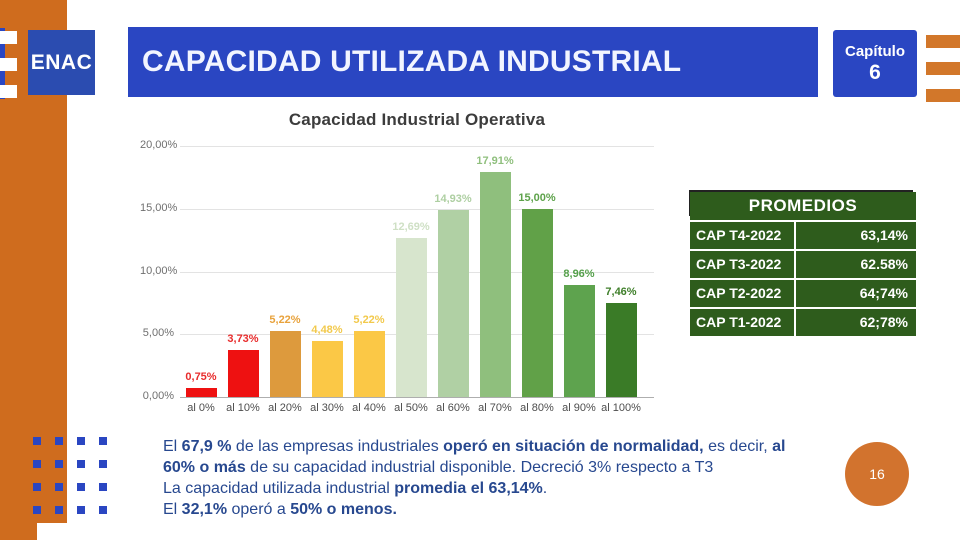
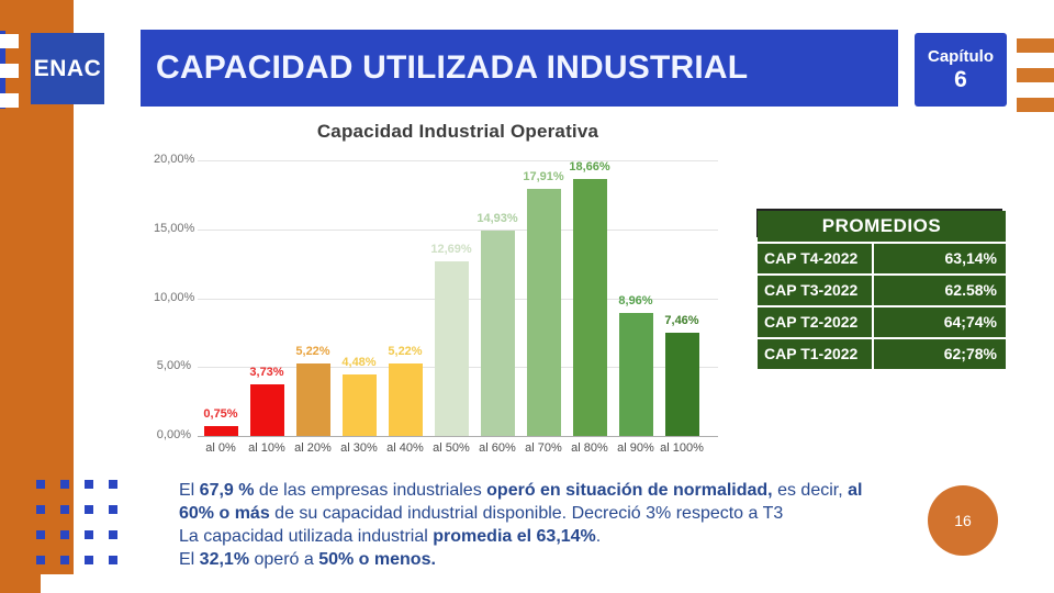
al 80%: 15,00% -> 18,66%
